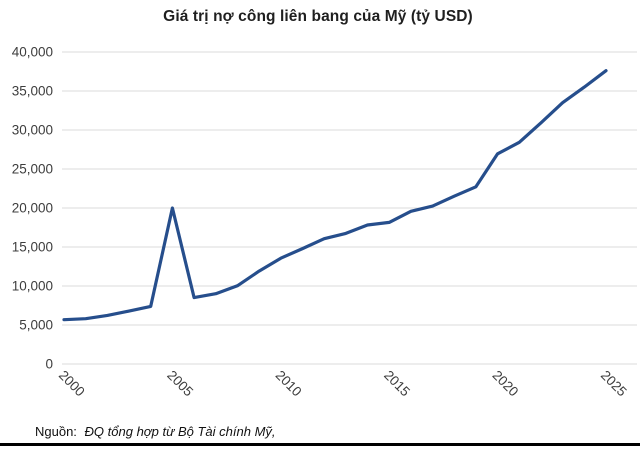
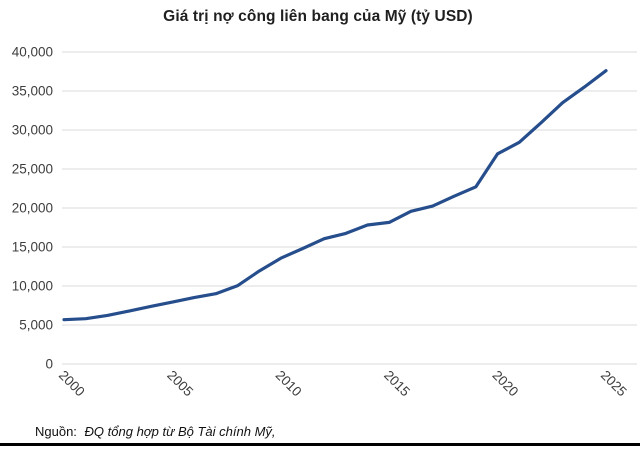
2005: 20000 -> 8000
